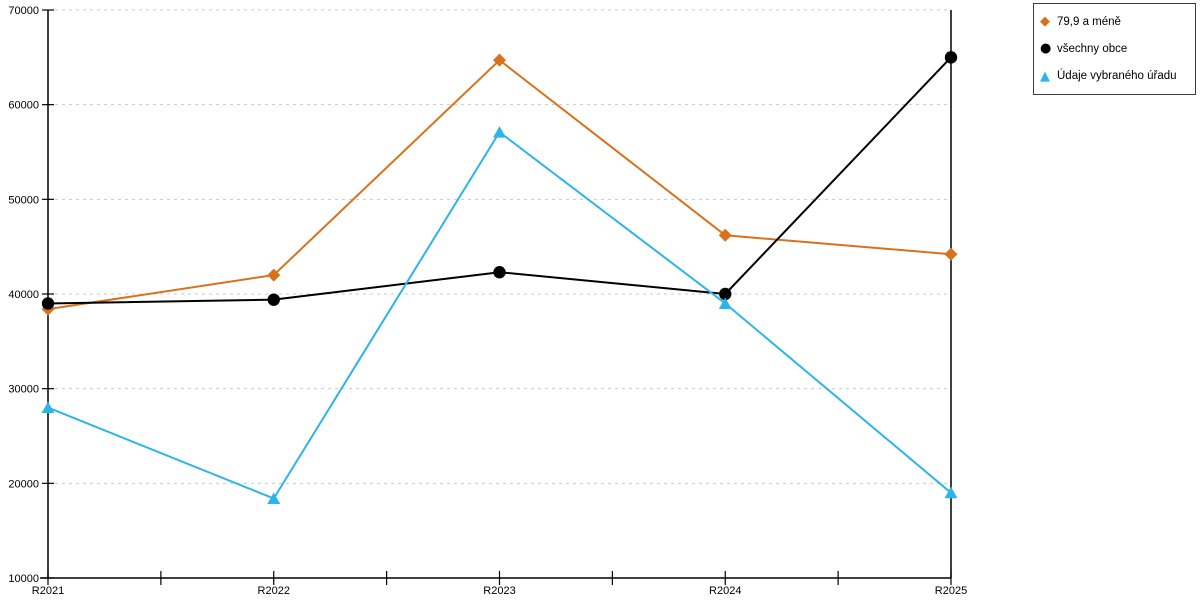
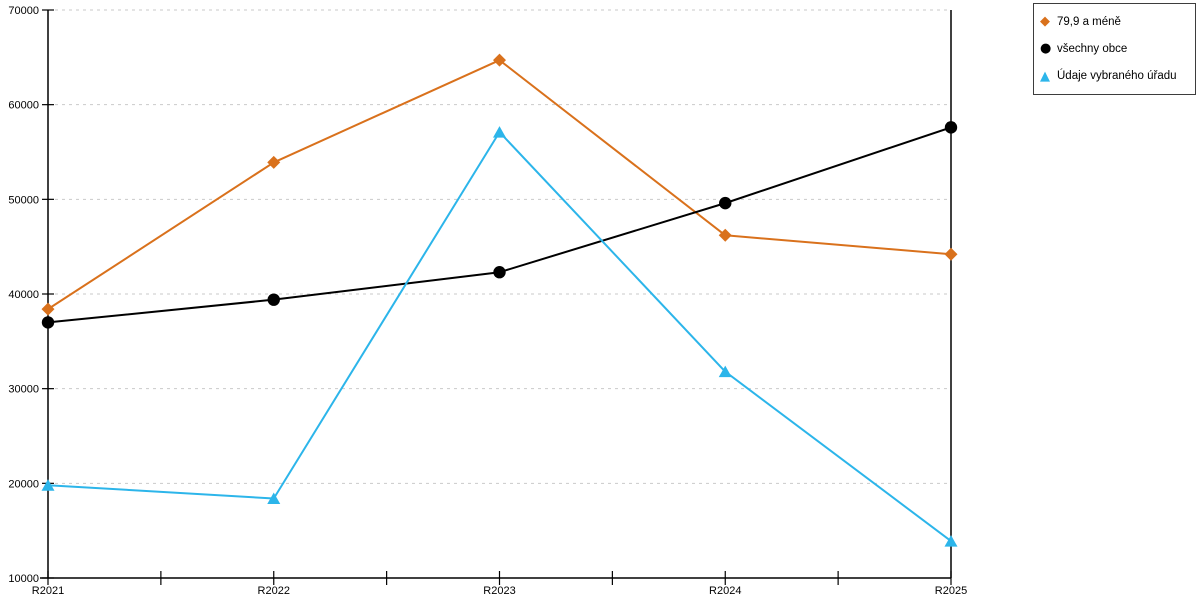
všechny obce/R2021: 39000 -> 37000
Údaje vybraného úřadu/R2021: 28000 -> 20000
79,9 a méně/R2022: 42000 -> 54000
všechny obce/R2024: 40000 -> 50000
Údaje vybraného úřadu/R2024: 39000 -> 32000
všechny obce/R2025: 65000 -> 58000
Údaje vybraného úřadu/R2025: 19000 -> 14000
